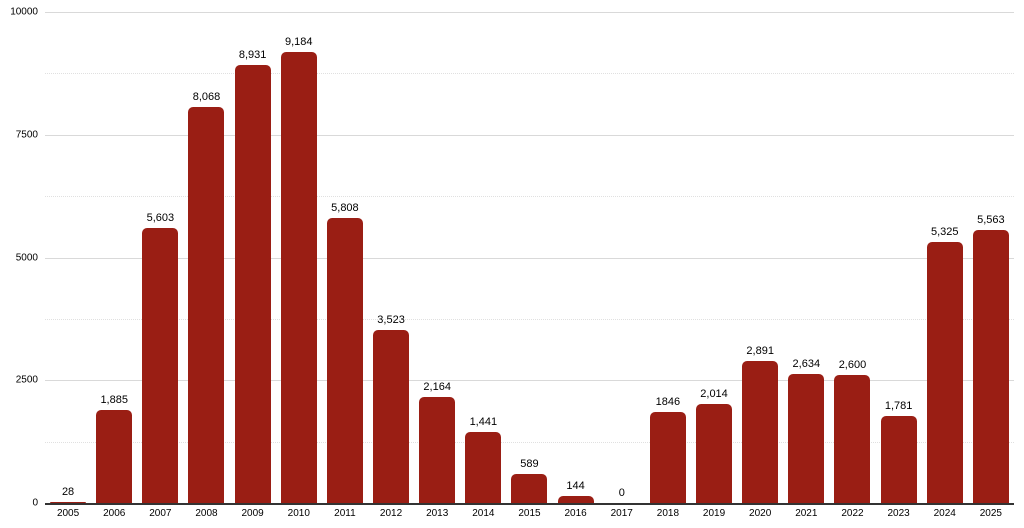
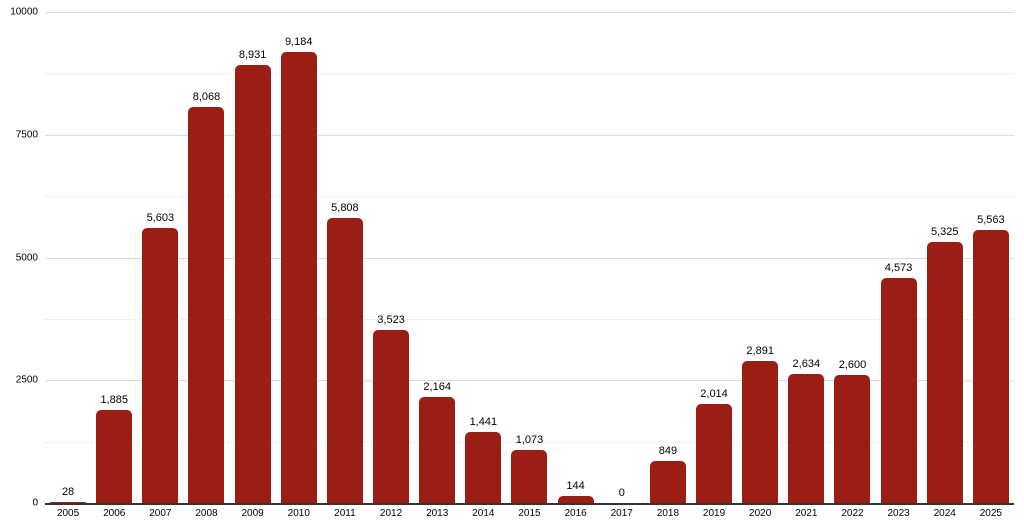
2015: 589 -> 1,073
2018: 1846 -> 849
2023: 1,781 -> 4,573
